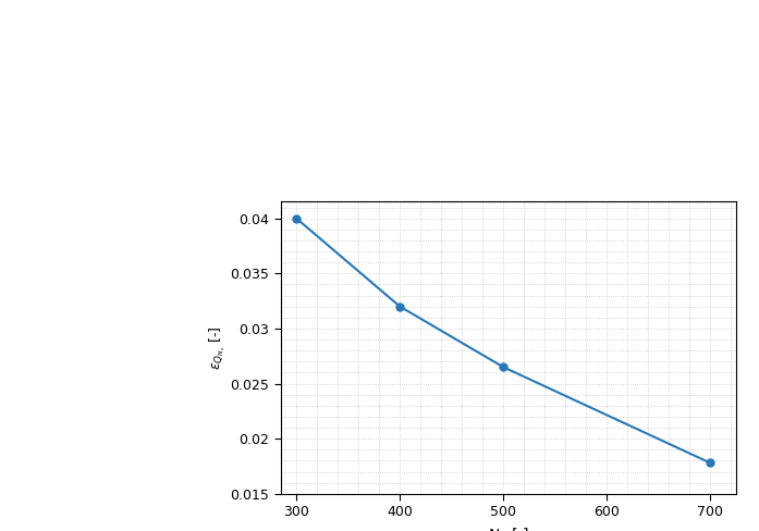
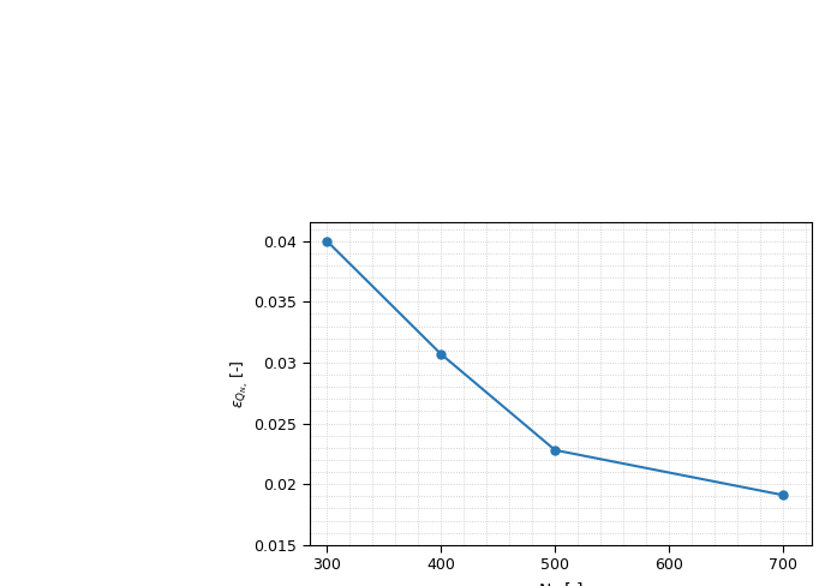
400: 0.0320 -> 0.0307
500: 0.0265 -> 0.0228
700: 0.0178 -> 0.0191
